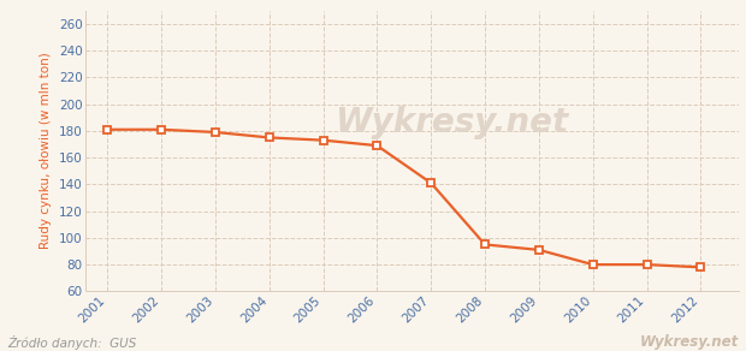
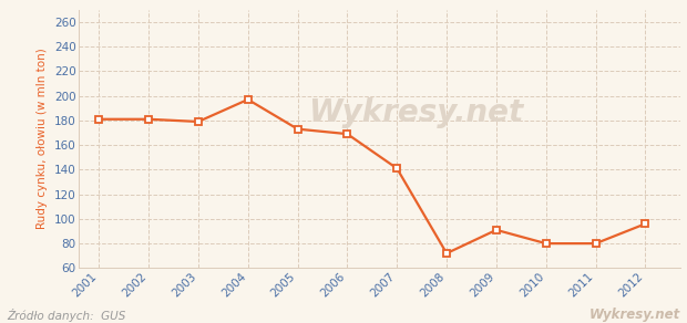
2004: 175 -> 197
2008: 95 -> 72
2012: 78 -> 96
